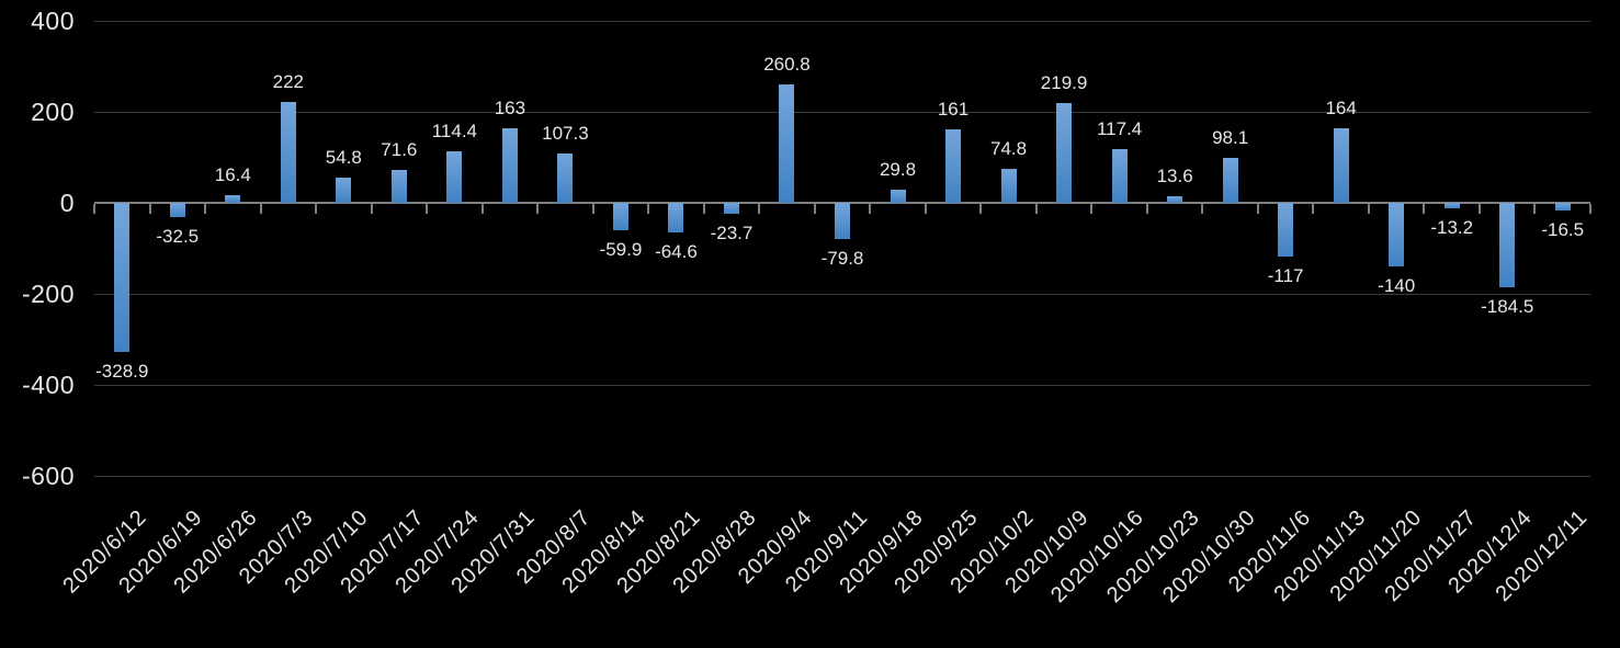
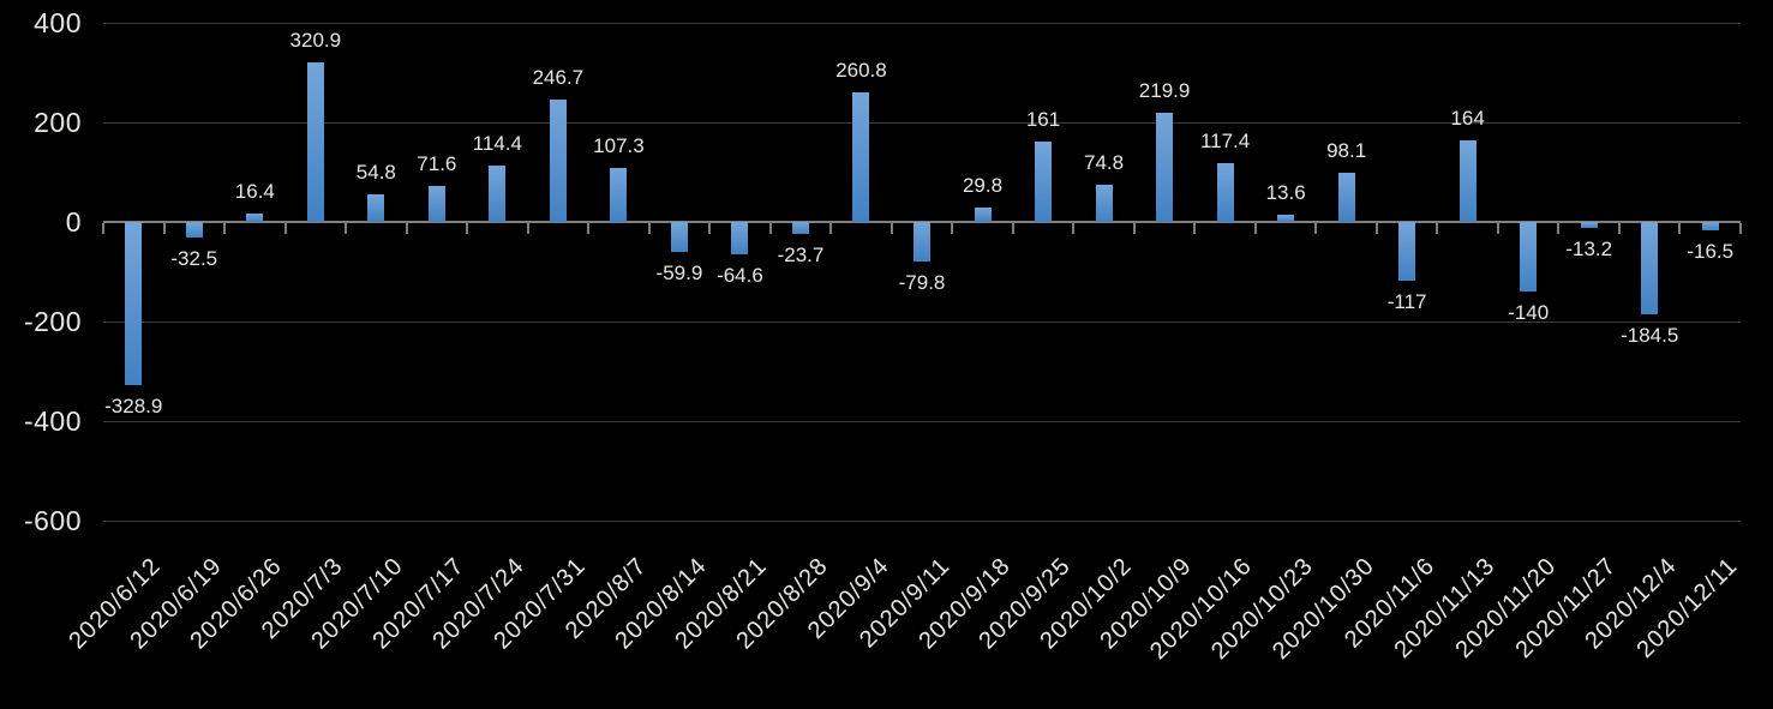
2020/7/3: 222 -> 320.9
2020/7/31: 163 -> 246.7
